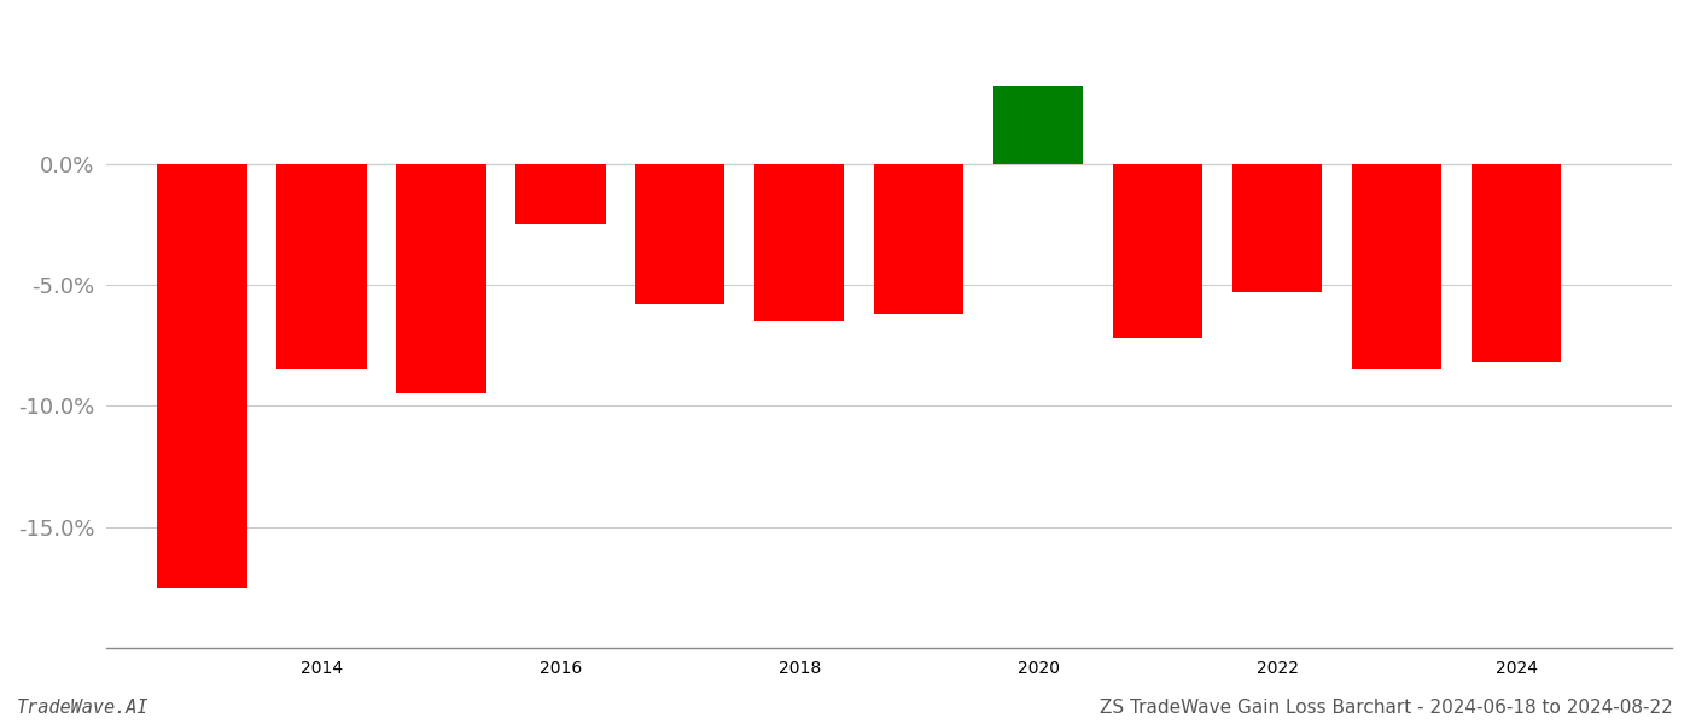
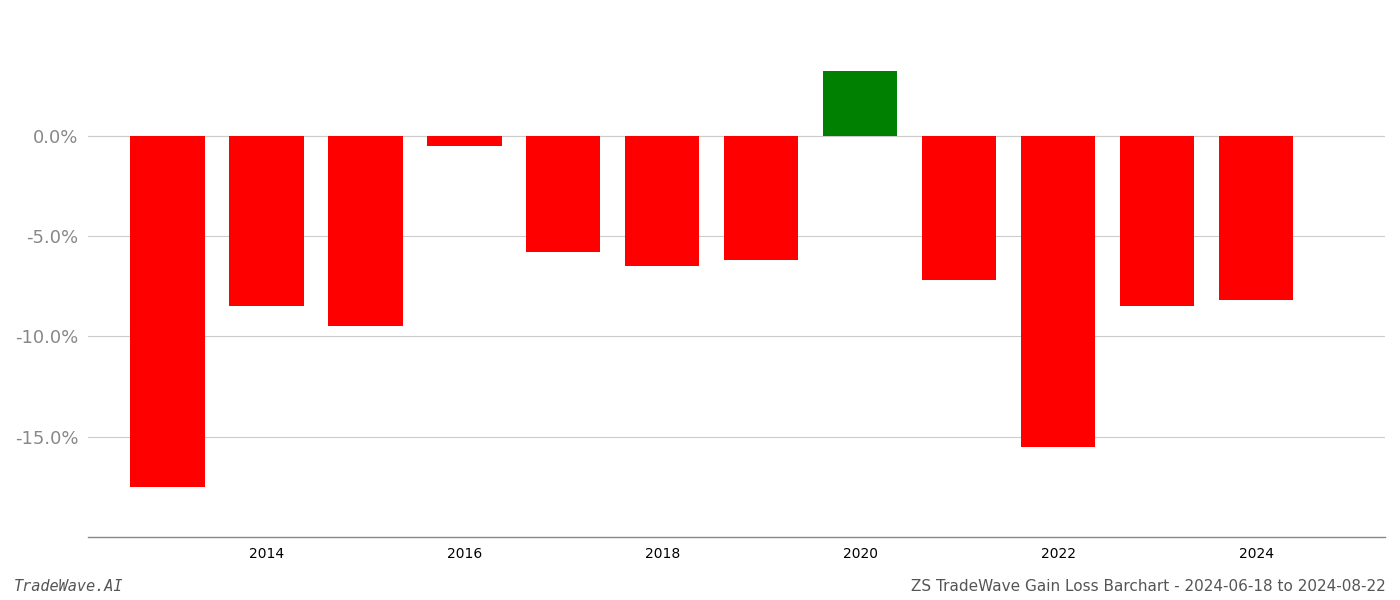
2016: -2.5% -> -0.5%
2022: -5.3% -> -15.5%
